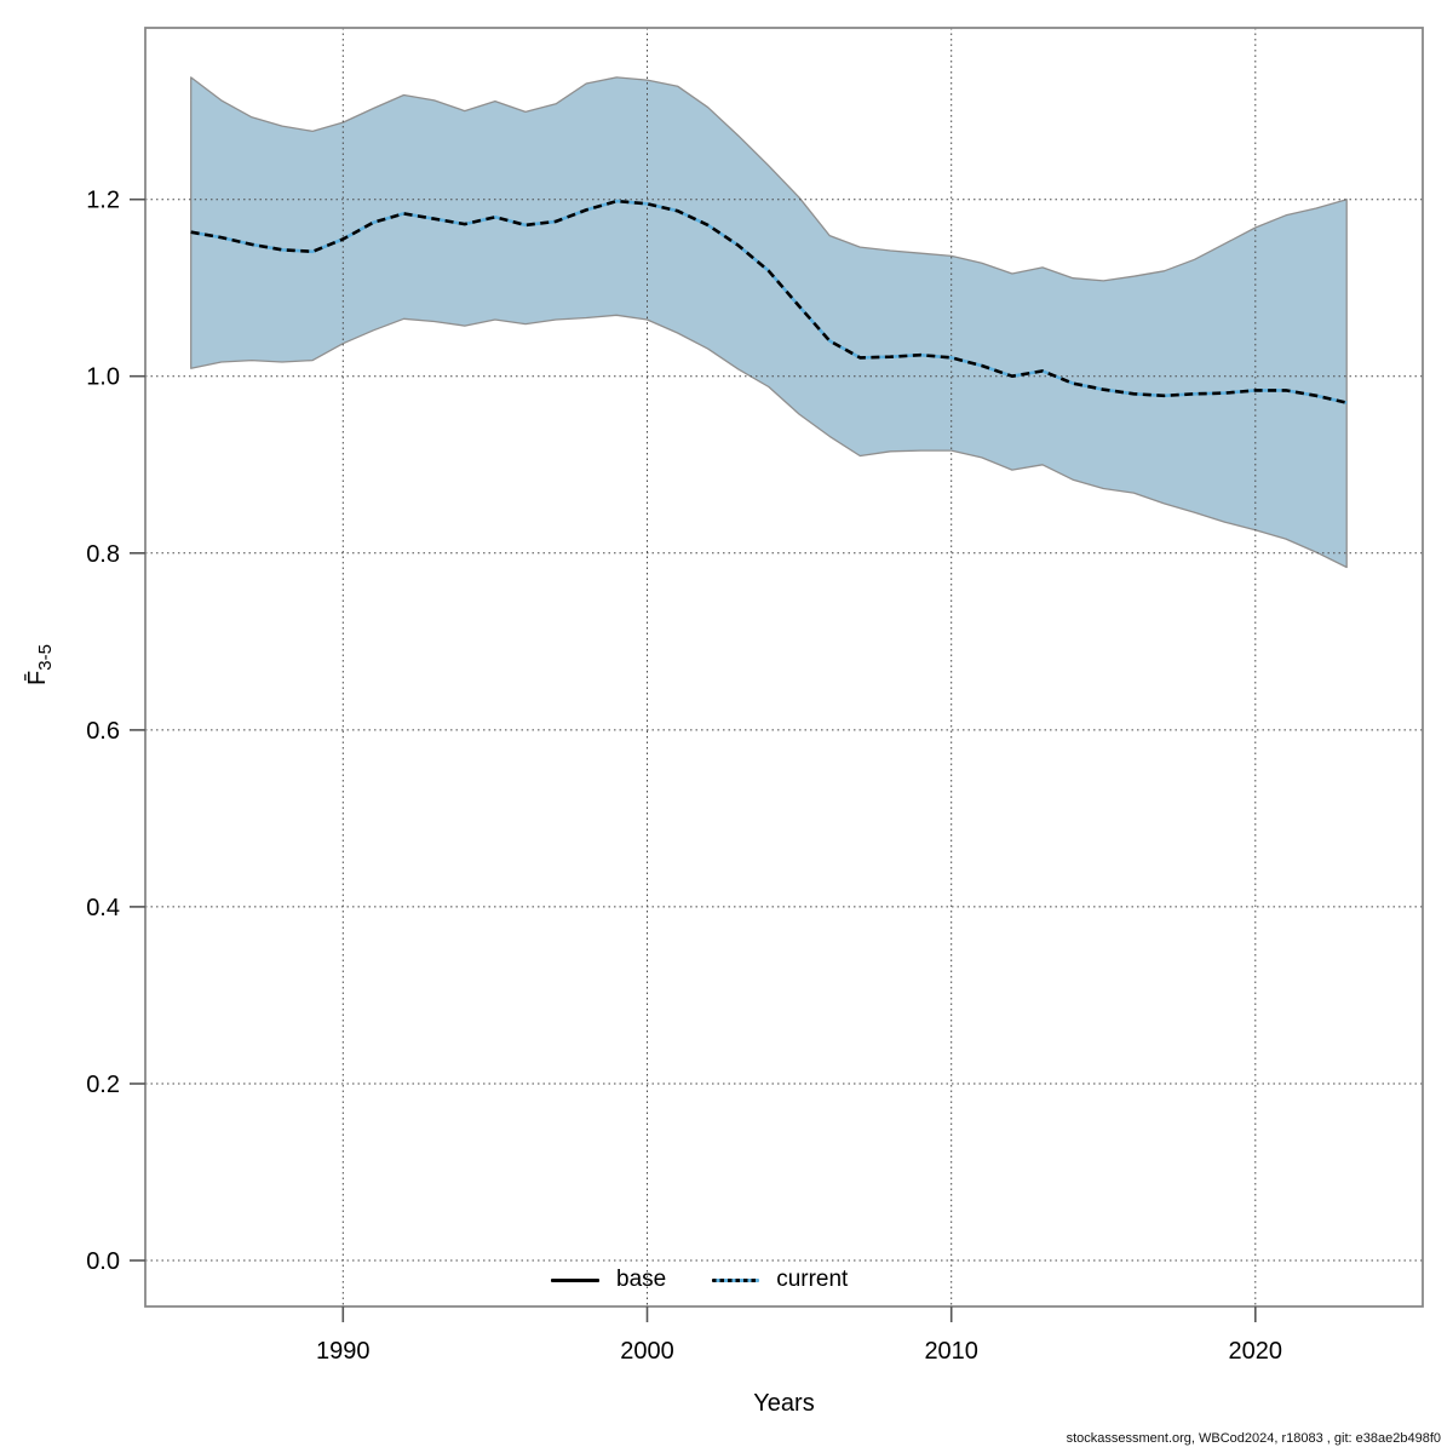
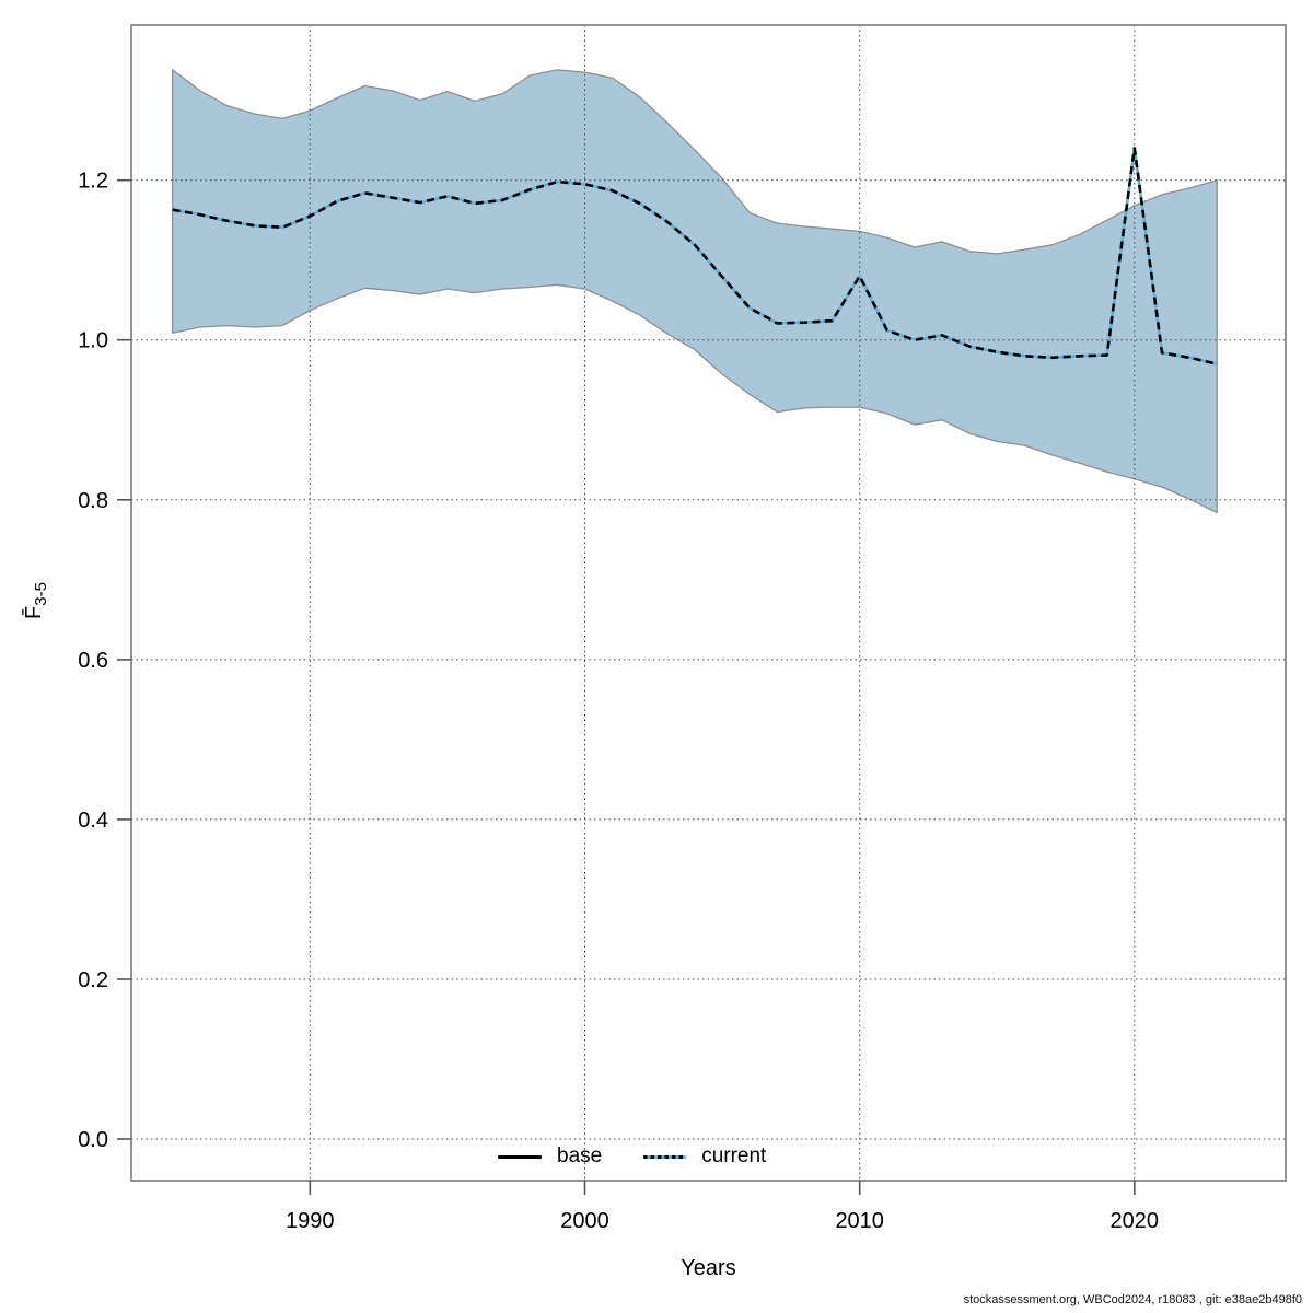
2010: 1.02 -> 1.08
2020: 0.98 -> 1.24
